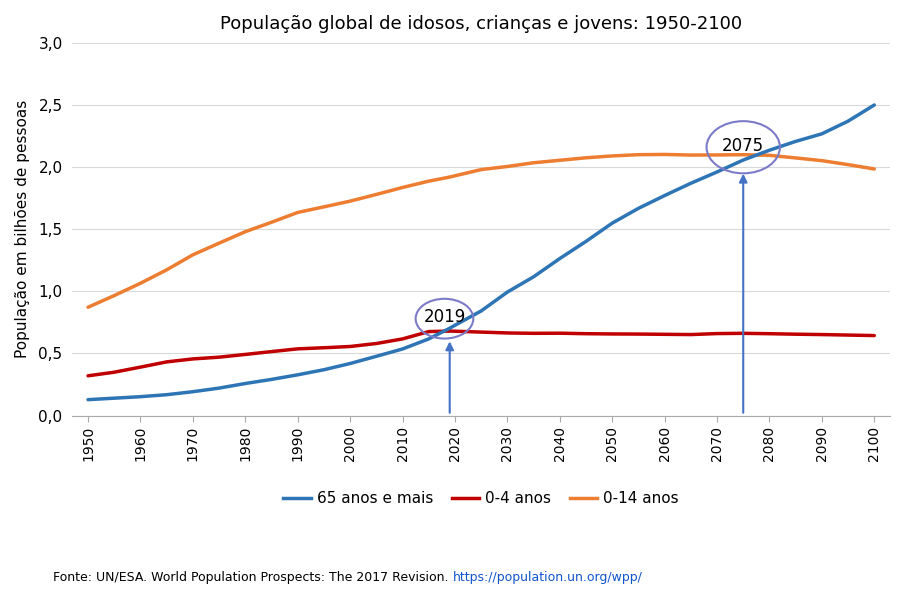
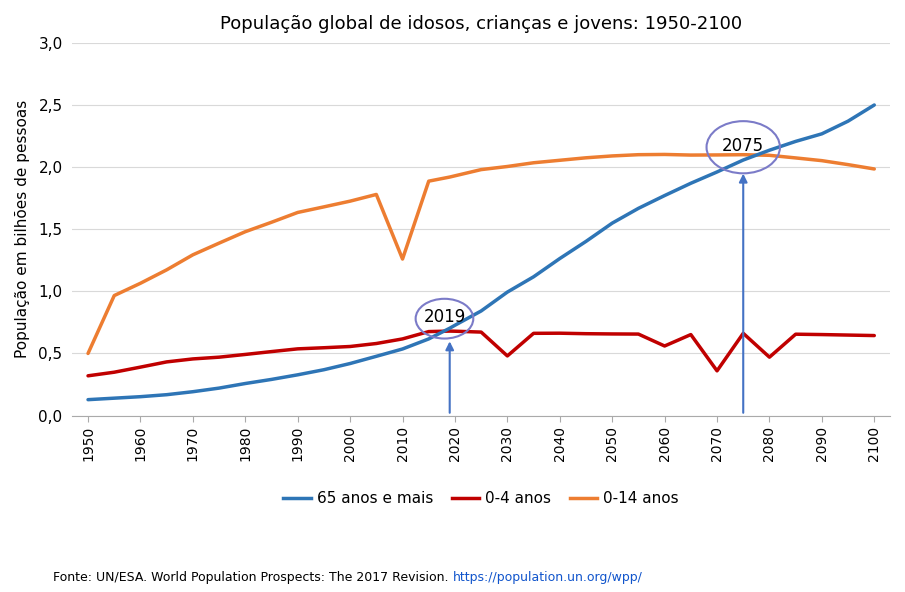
0-14 anos/1950: 0,87 -> 0,50
0-14 anos/2010: 1,84 -> 1,26
0-4 anos/2030: 0,67 -> 0,48
0-4 anos/2060: 0,65 -> 0,56
0-4 anos/2070: 0,66 -> 0,36
0-4 anos/2080: 0,66 -> 0,47
